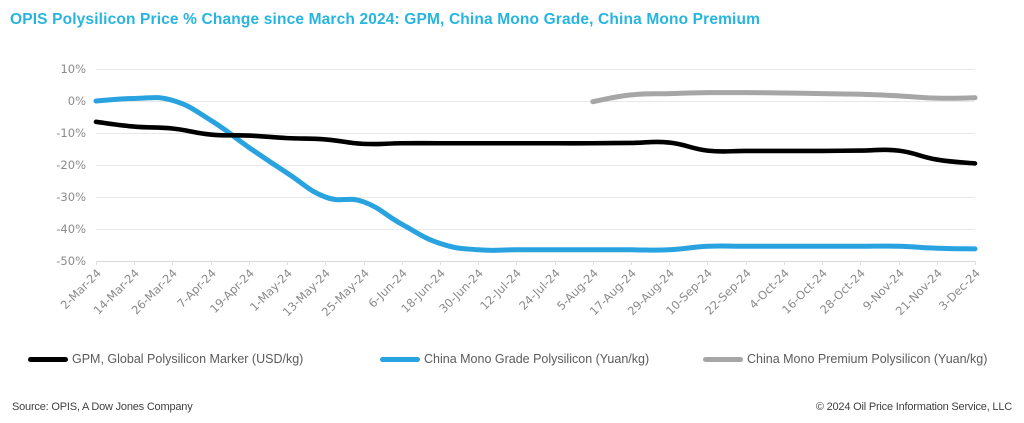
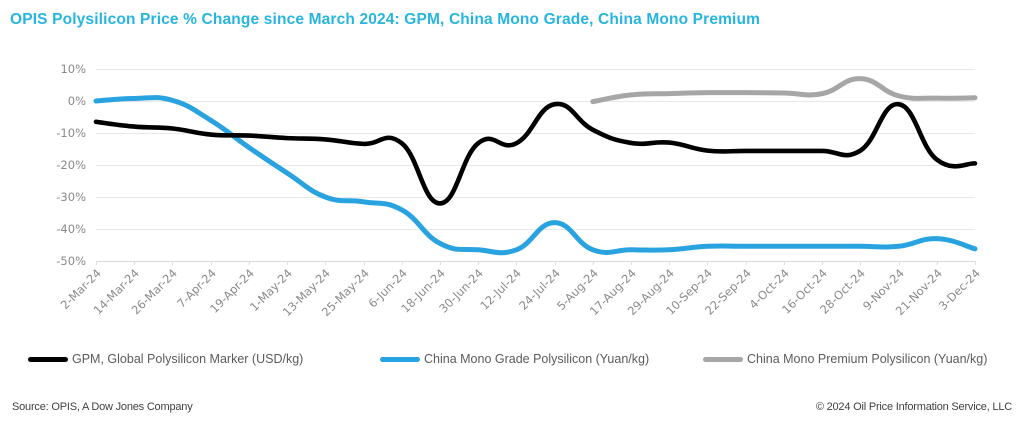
China Mono Grade Polysilicon (Yuan/kg)/6-Jun-24: -38% -> -34%
GPM, Global Polysilicon Marker (USD/kg)/18-Jun-24: -13% -> -32%
GPM, Global Polysilicon Marker (USD/kg)/24-Jul-24: -13% -> -1%
China Mono Grade Polysilicon (Yuan/kg)/24-Jul-24: -46% -> -38%
GPM, Global Polysilicon Marker (USD/kg)/5-Aug-24: -13% -> -9%
China Mono Premium Polysilicon (Yuan/kg)/28-Oct-24: 2% -> 7%
GPM, Global Polysilicon Marker (USD/kg)/9-Nov-24: -16% -> -1%
China Mono Grade Polysilicon (Yuan/kg)/21-Nov-24: -46% -> -43%
